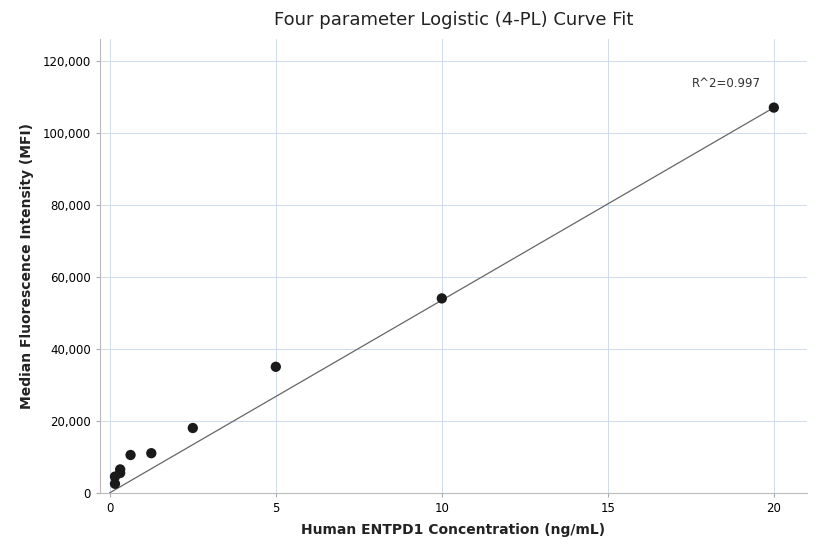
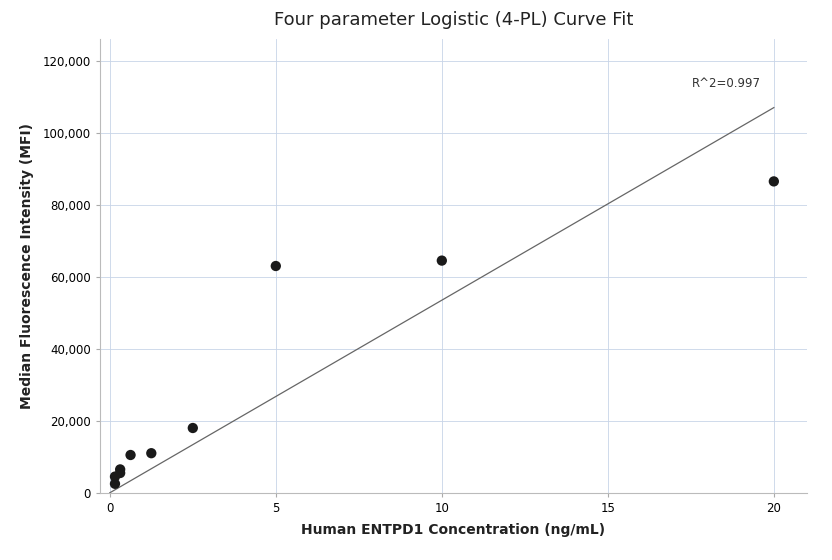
5: 35,000 -> 63,000
10: 54,000 -> 64,500
20: 107,000 -> 86,500
